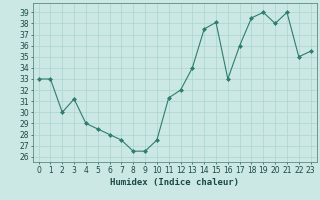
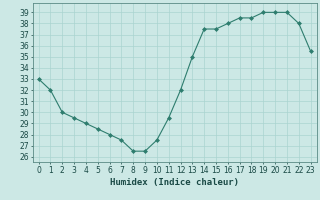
1: 33.0 -> 32.0
3: 31.2 -> 29.5
11: 31.3 -> 29.5
13: 34.0 -> 35.0
15: 38.1 -> 37.5
16: 33.0 -> 38.0
17: 36.0 -> 38.5
20: 38.0 -> 39.0
22: 35.0 -> 38.0
